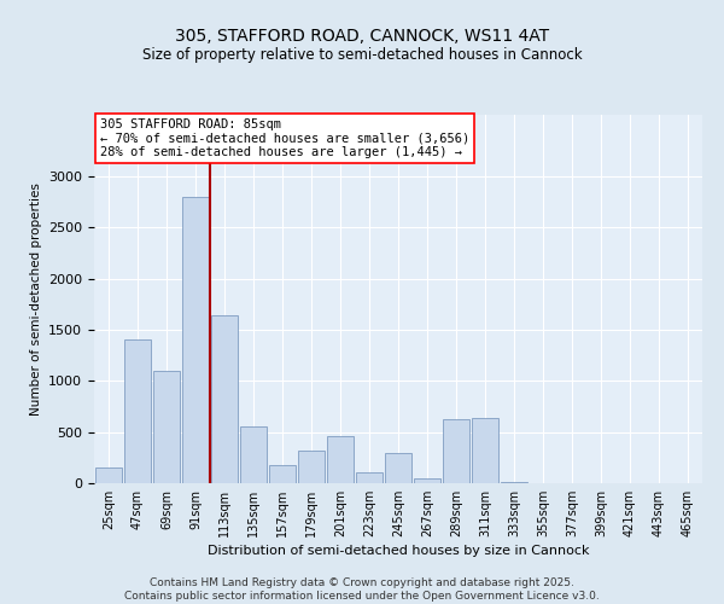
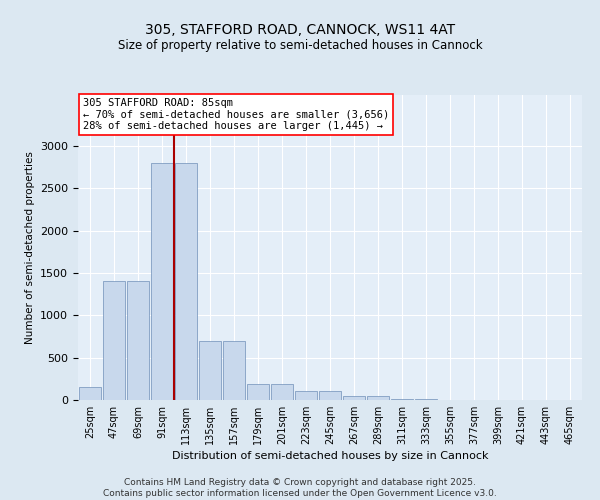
69sqm: 1100 -> 1400
113sqm: 1640 -> 2800
135sqm: 560 -> 700
157sqm: 180 -> 700
179sqm: 320 -> 190
201sqm: 460 -> 190
245sqm: 300 -> 110
289sqm: 620 -> 50
311sqm: 640 -> 10
